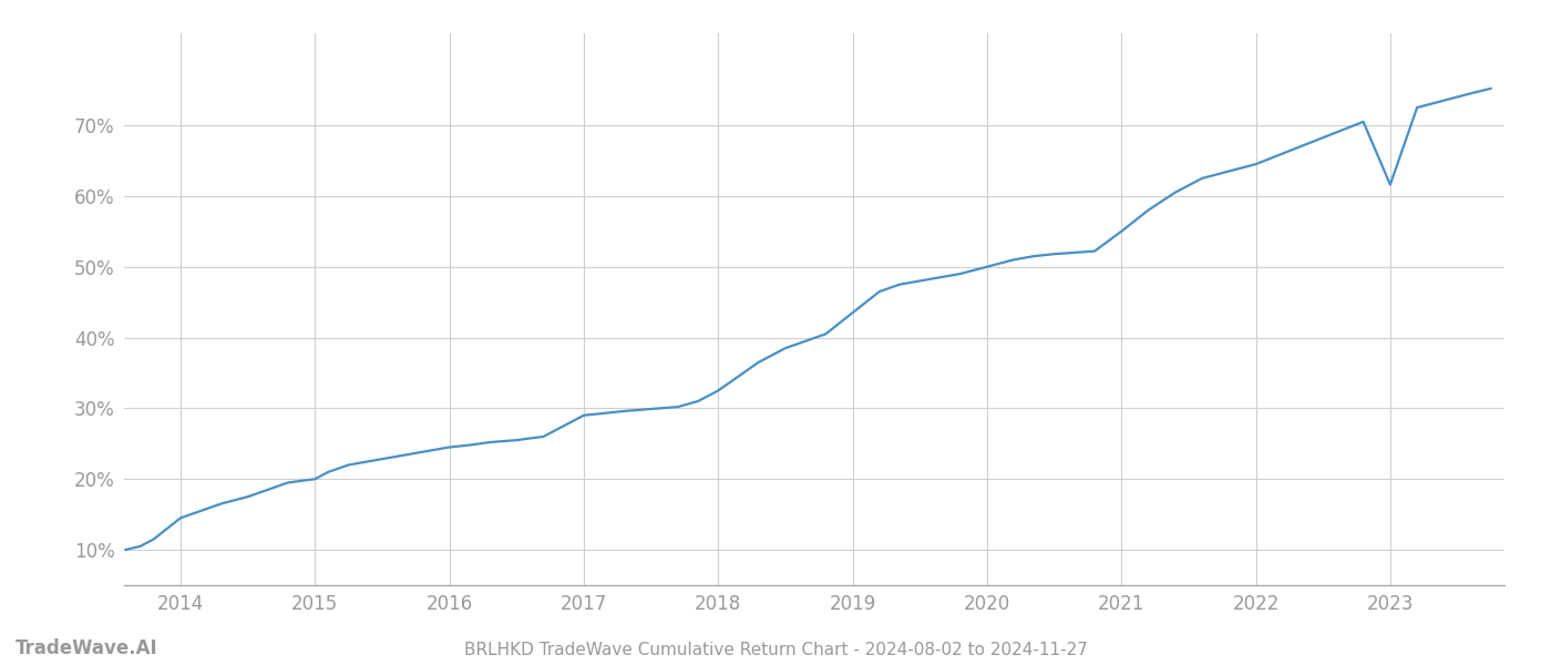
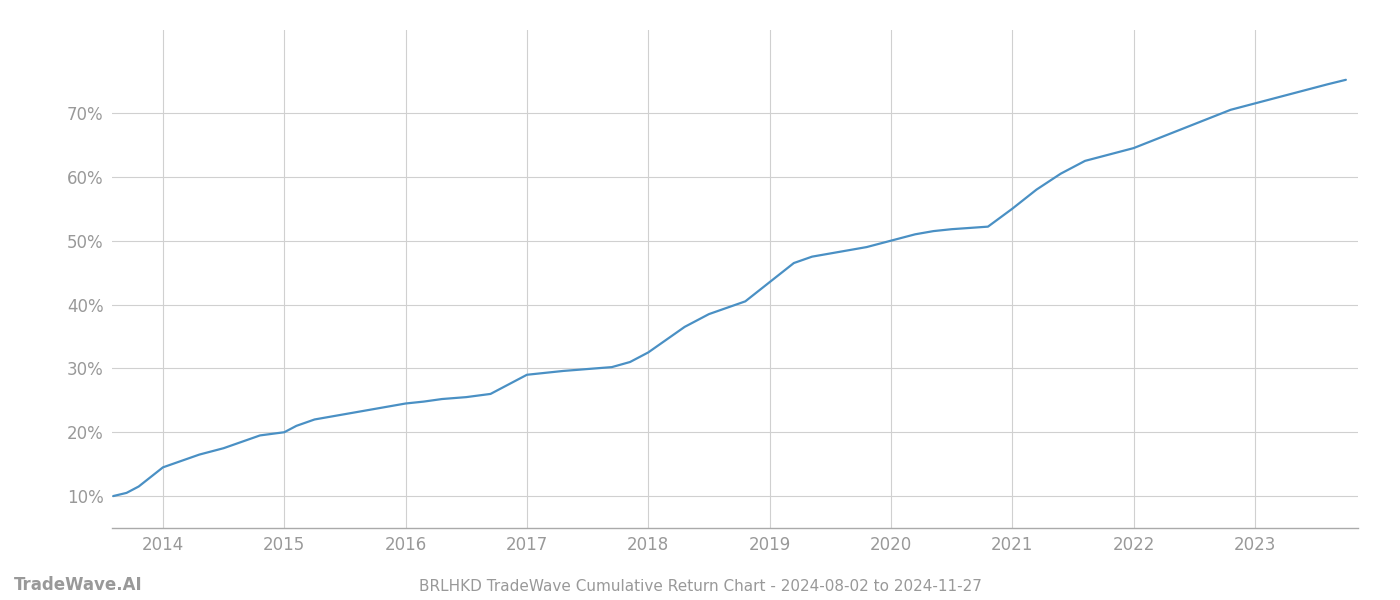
2023: 61.6% -> 71.5%
